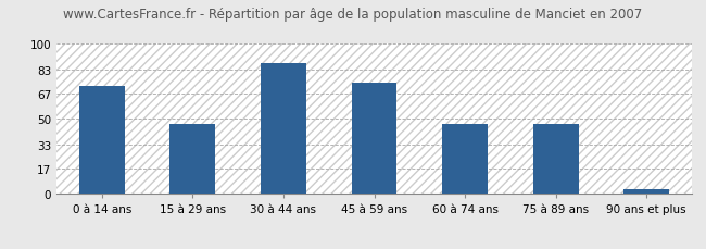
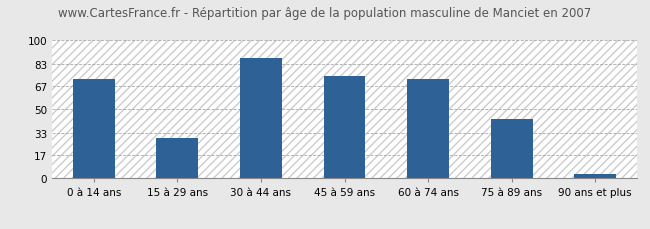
15 à 29 ans: 47 -> 29
60 à 74 ans: 47 -> 72
75 à 89 ans: 47 -> 43
